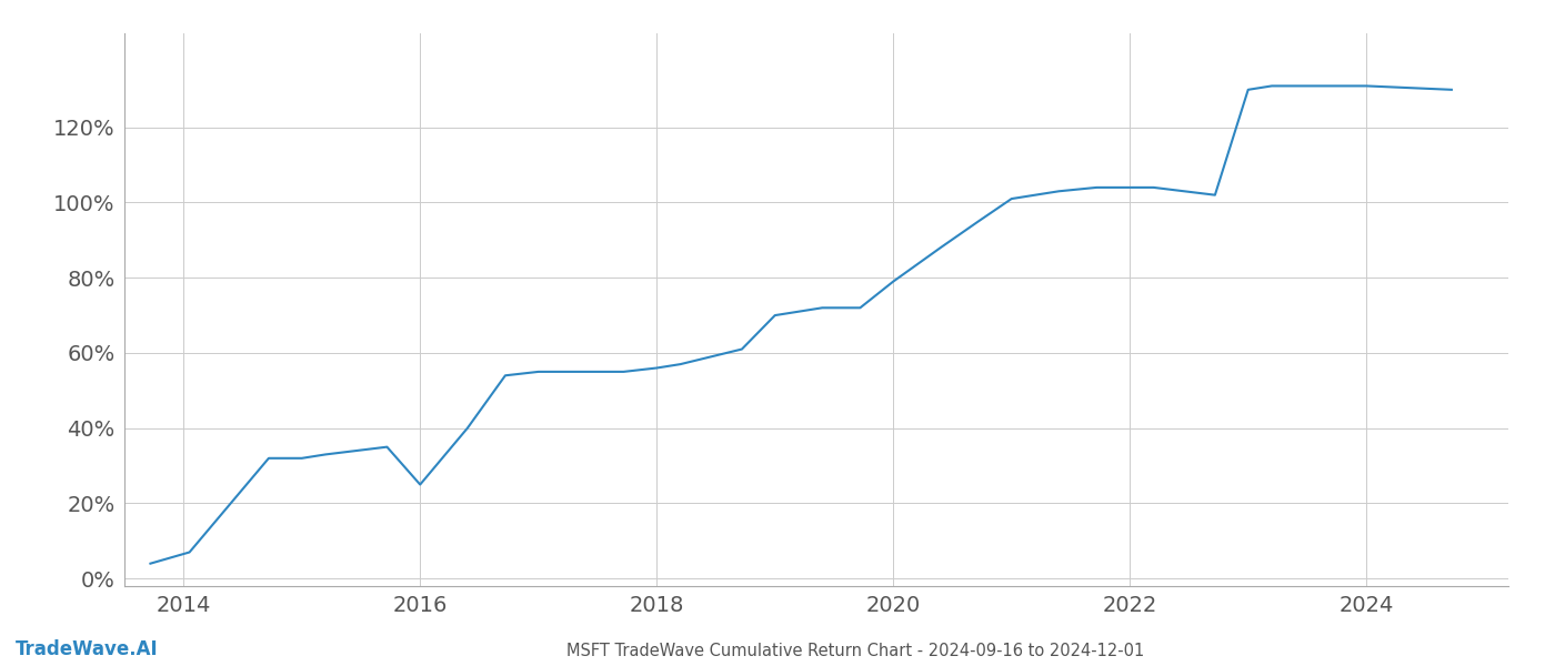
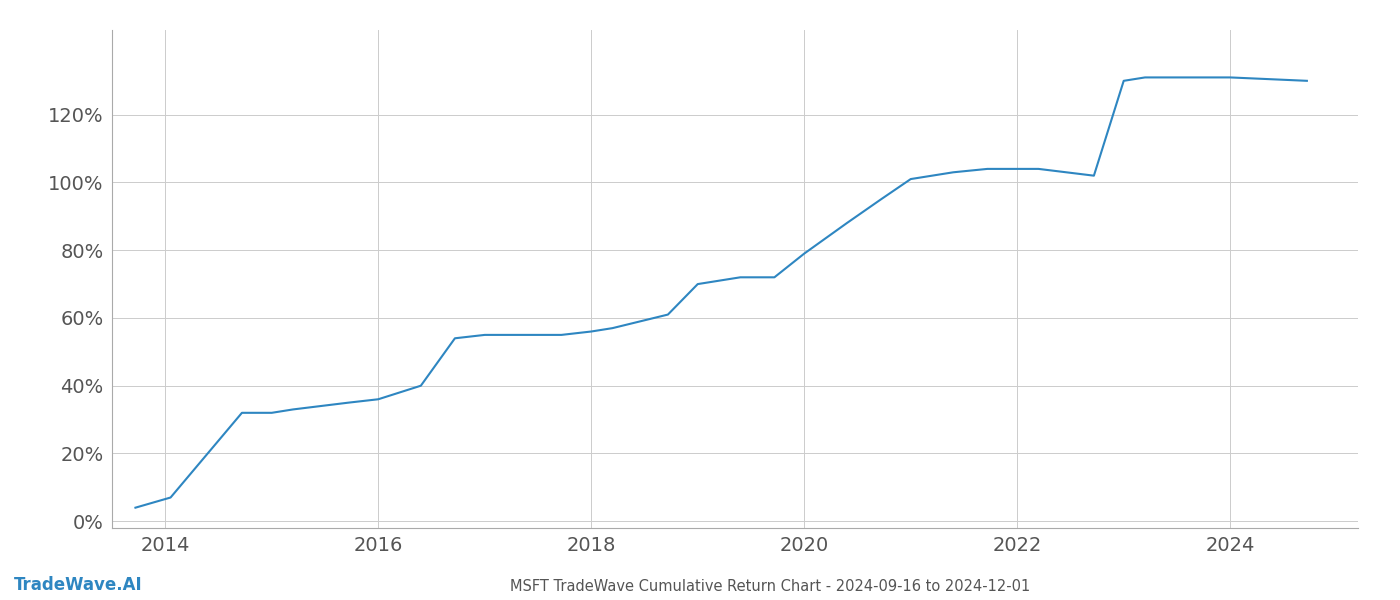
2016: 25% -> 36%
